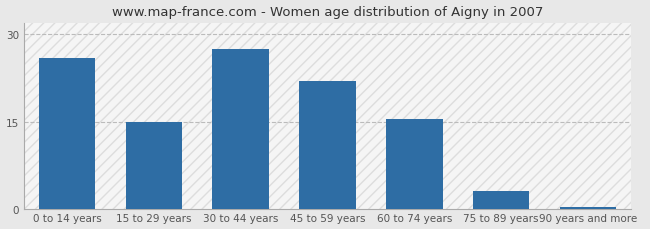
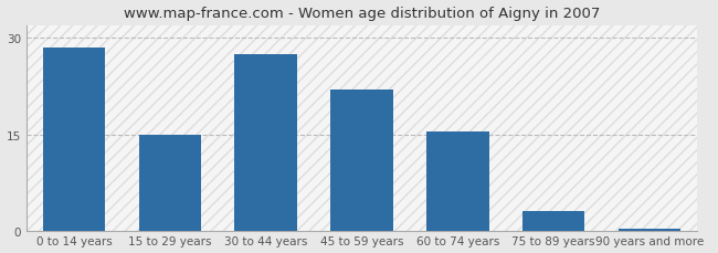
0 to 14 years: 26.0 -> 28.5
